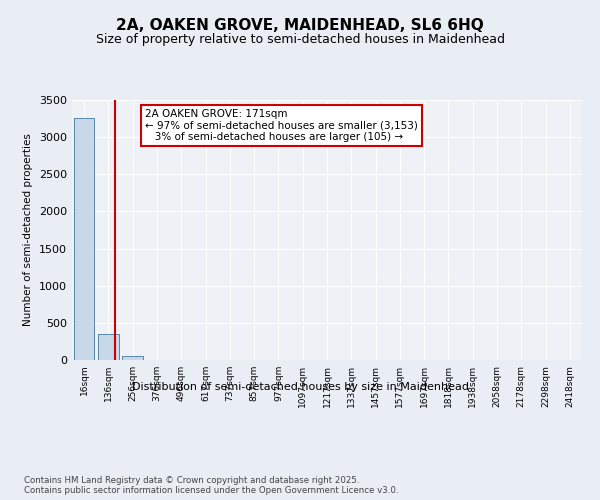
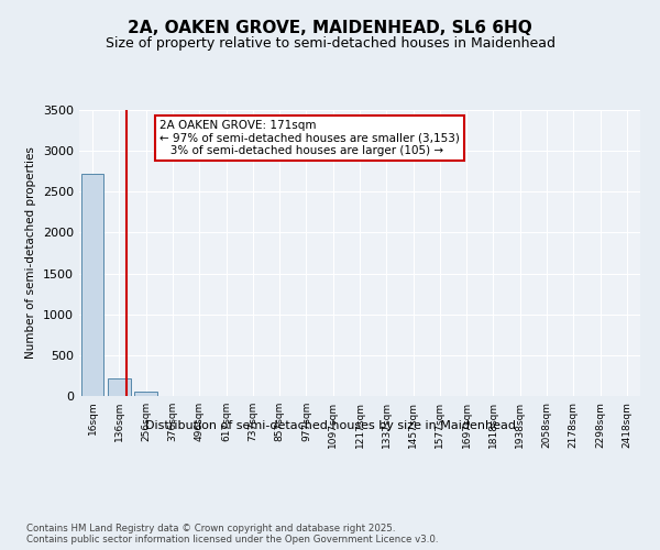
16sqm: 3260 -> 2720
136sqm: 350 -> 220
